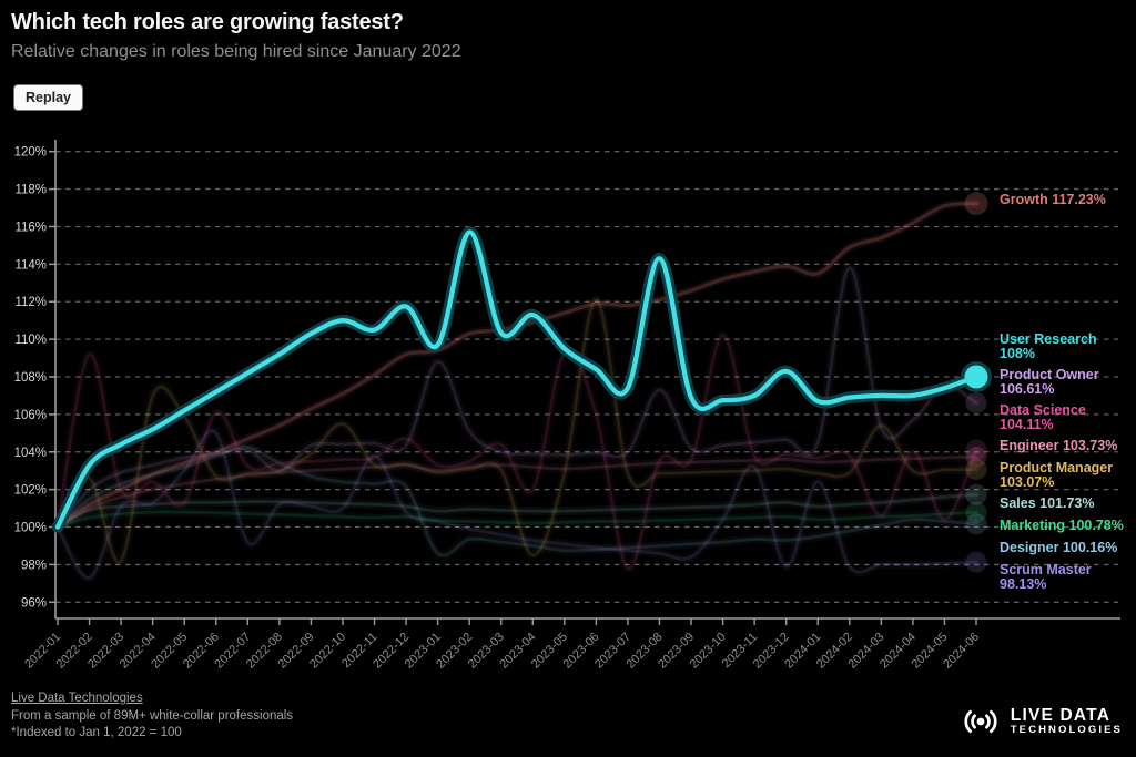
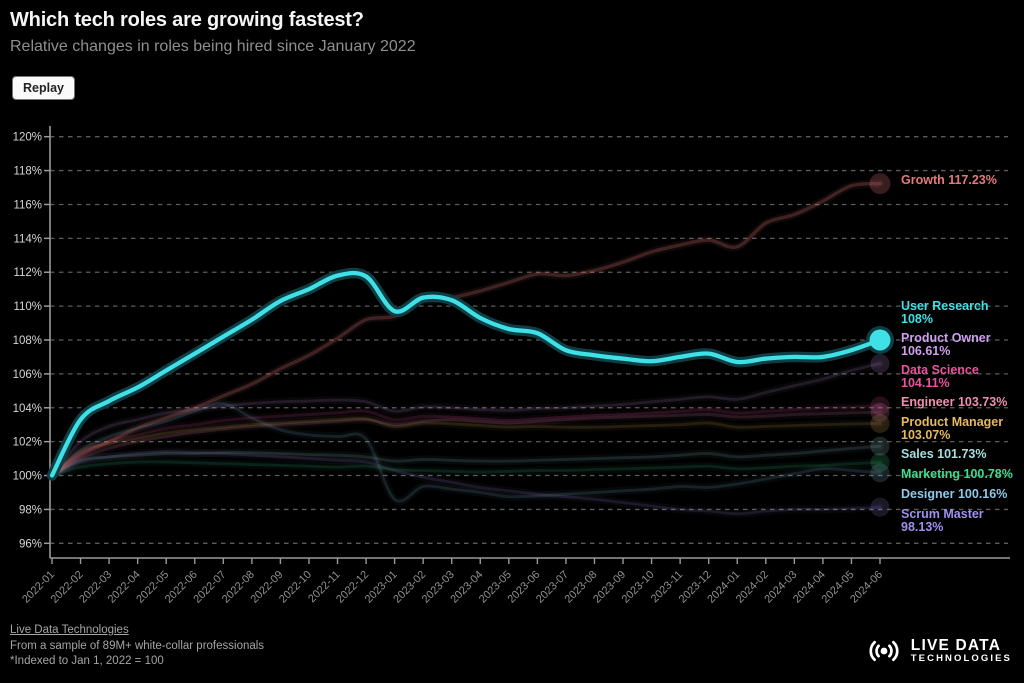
Data Science/2022-02: 109.2% -> 101.3%
Product Manager/2022-02: 102.6% -> 101.4%
Scrum Master/2022-02: 97.3% -> 100.8%
Product Manager/2022-03: 98.2% -> 101.9%
Product Manager/2022-04: 107.0% -> 102.2%
Data Science/2022-05: 101.3% -> 102.8%
Product Manager/2022-05: 105.9% -> 102.5%
Scrum Master/2022-05: 103.0% -> 101.4%
Data Science/2022-06: 106.1% -> 103.0%
Scrum Master/2022-06: 105.0% -> 101.3%
Scrum Master/2022-07: 99.2% -> 101.3%
Product Owner/2022-08: 103.0% -> 104.2%
Product Manager/2022-09: 103.9% -> 103.1%
Product Manager/2022-10: 105.5% -> 103.2%
User Research/2022-11: 110.5% -> 111.8%
Scrum Master/2022-11: 103.8% -> 100.9%
Data Science/2022-12: 104.7% -> 103.8%
Product Owner/2023-01: 108.8% -> 103.8%
User Research/2023-02: 115.7% -> 110.5%
Product Owner/2023-02: 105.1% -> 104.0%
Data Science/2023-03: 104.4% -> 103.5%
User Research/2023-04: 111.3% -> 109.3%
Data Science/2023-04: 102.0% -> 103.3%
Product Manager/2023-04: 98.5% -> 103.0%
User Research/2023-05: 109.5% -> 108.7%
Data Science/2023-05: 109.3% -> 103.2%
Data Science/2023-06: 106.0% -> 103.3%
Product Manager/2023-06: 112.1% -> 102.9%
Data Science/2023-07: 97.8% -> 103.5%
User Research/2023-08: 114.3% -> 107.1%
Product Owner/2023-08: 107.3% -> 104.1%
Data Science/2023-10: 110.2% -> 103.7%
Scrum Master/2023-10: 100.4% -> 98.2%
Scrum Master/2023-11: 103.2% -> 98.0%
User Research/2023-12: 108.3% -> 107.2%
Scrum Master/2024-01: 102.4% -> 97.8%
Product Owner/2024-02: 113.8% -> 104.9%
Data Science/2024-03: 100.6% -> 103.9%
Product Manager/2024-03: 105.4% -> 103.0%
Product Owner/2024-05: 107.5% -> 106.2%
Data Science/2024-05: 100.4% -> 104.0%
